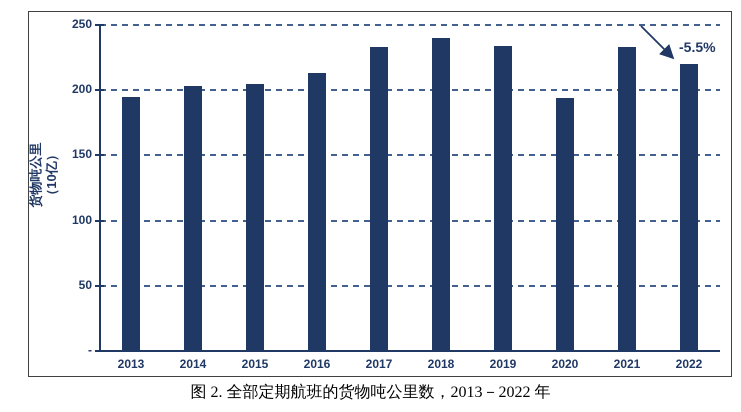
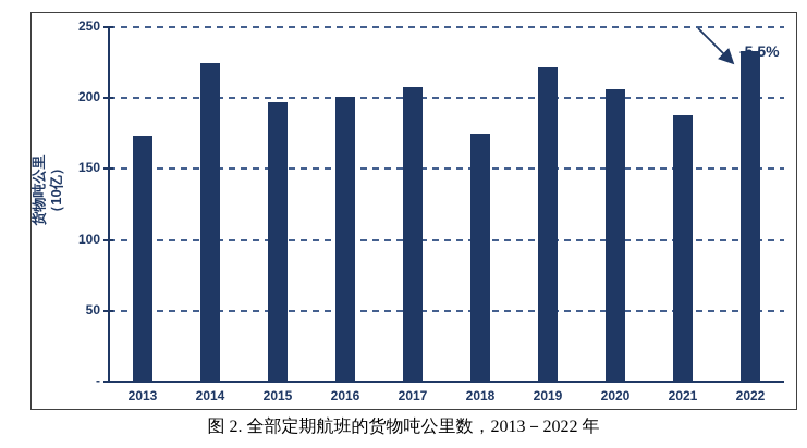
2013: 195 -> 173
2014: 203 -> 225
2015: 205 -> 197
2016: 213 -> 201
2017: 233 -> 208
2018: 240 -> 175
2019: 234 -> 222
2020: 194 -> 206
2021: 233 -> 188
2022: 220 -> 233
